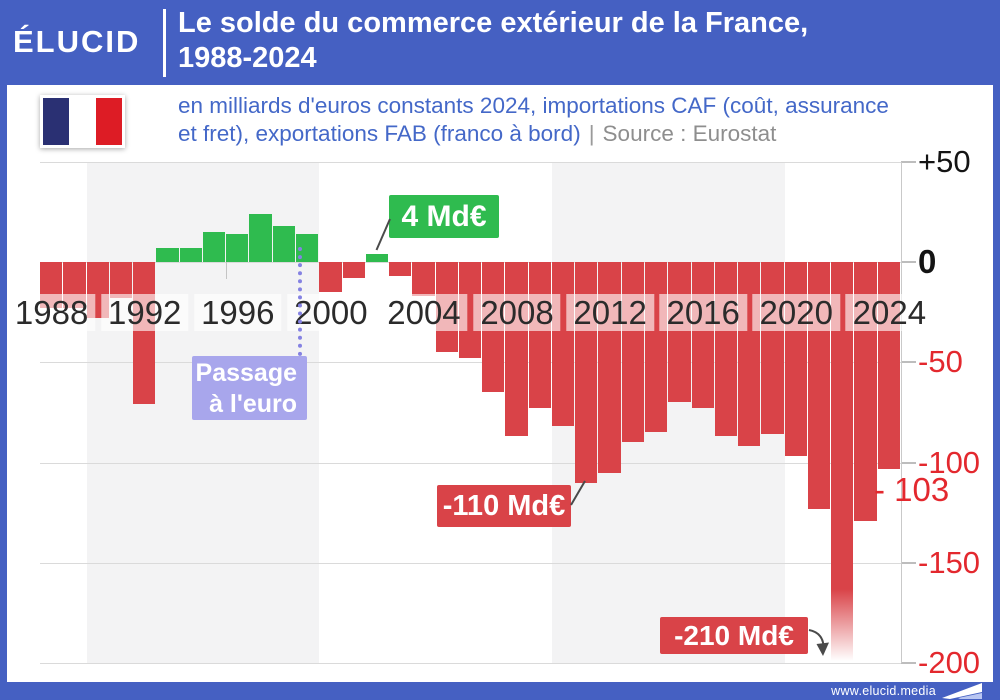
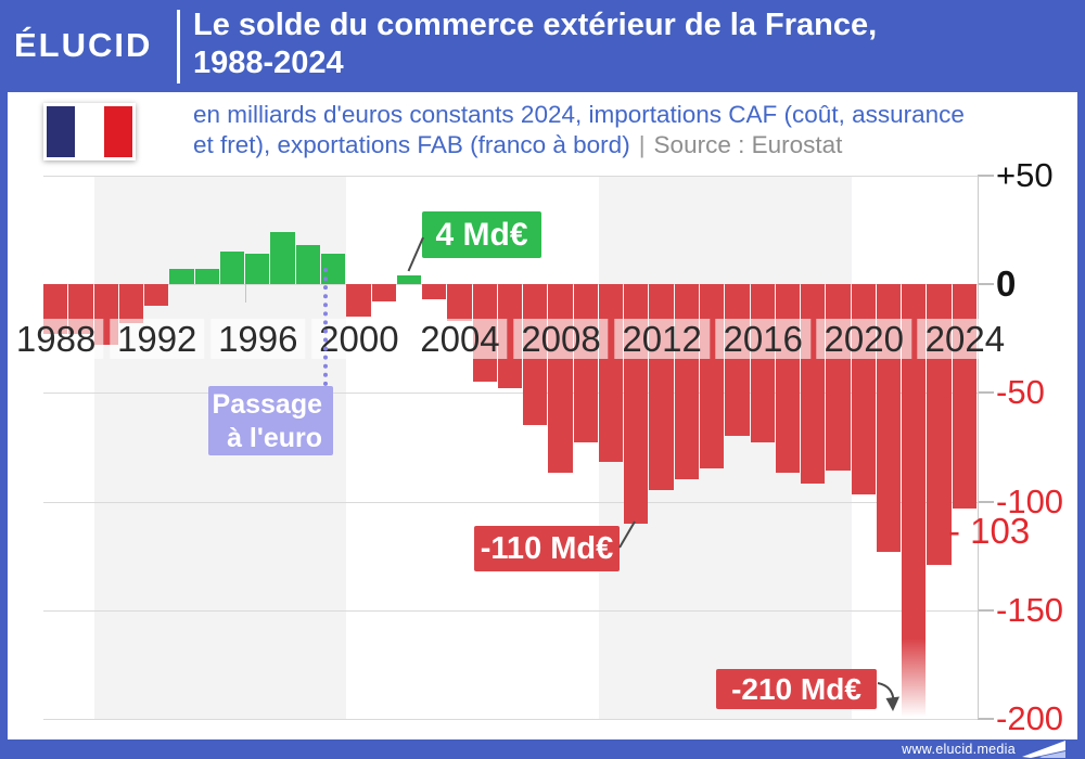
1992: -71 -> -10
2012: -105 -> -95
